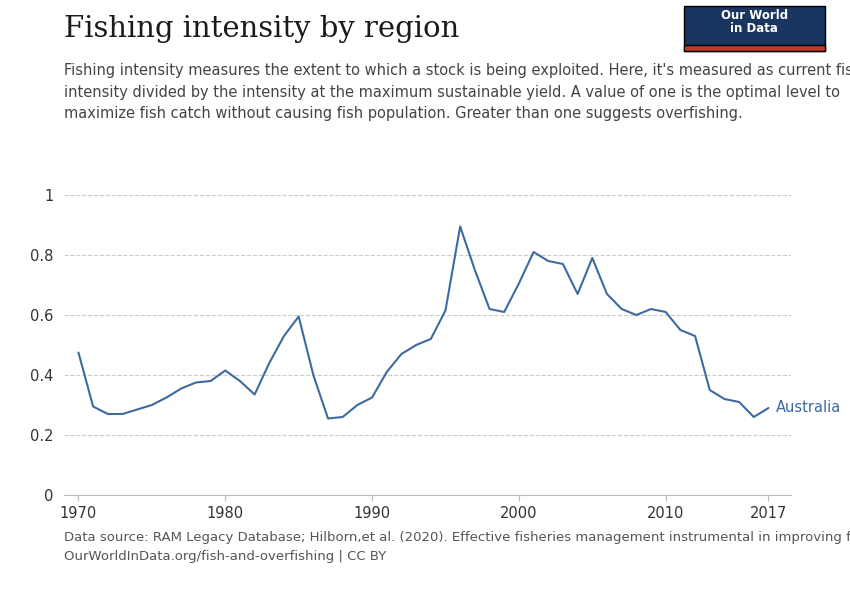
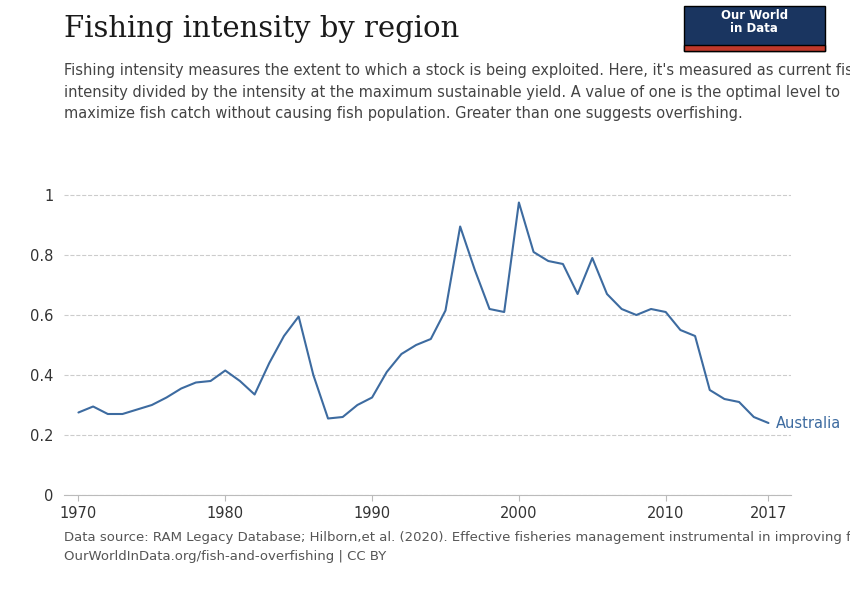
1970: 0.475 -> 0.275
2000: 0.705 -> 0.975
2017: 0.290 -> 0.240
